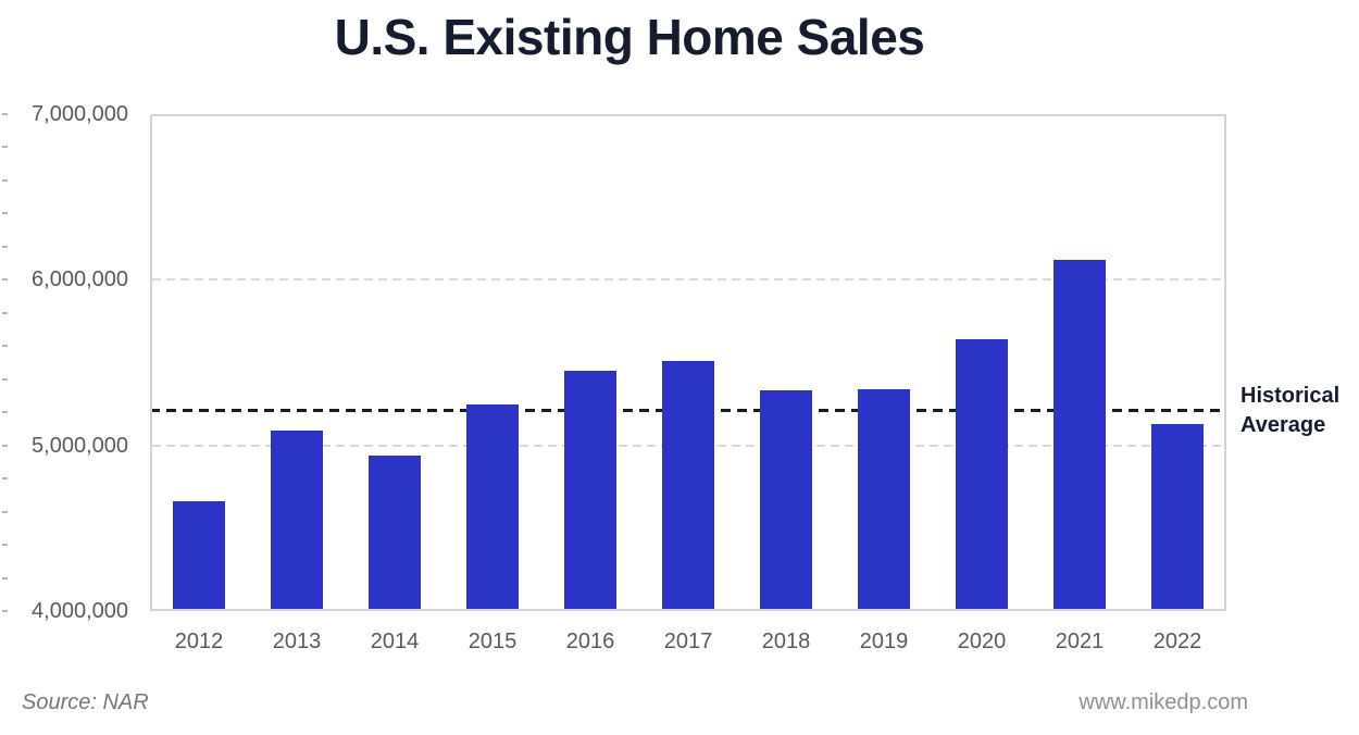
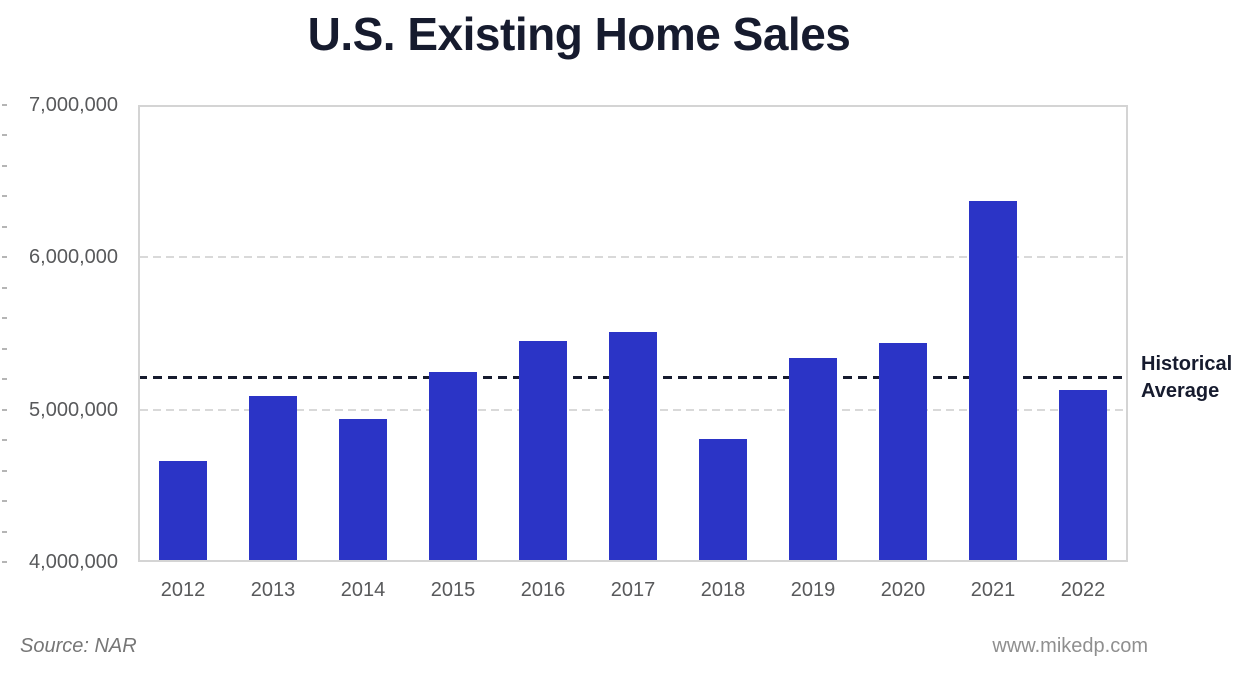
2018: 5330000 -> 4810000
2020: 5640000 -> 5440000
2021: 6120000 -> 6370000
